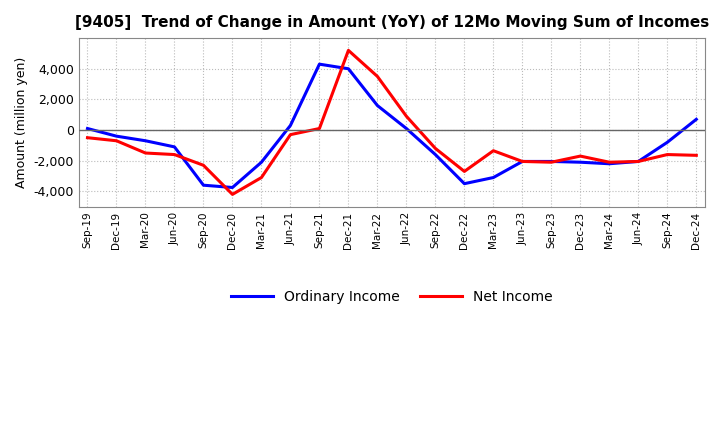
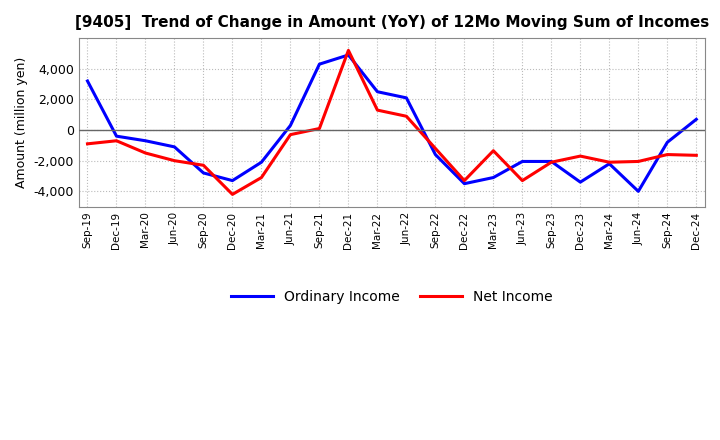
Ordinary Income/Sep-19: 100 -> 3,200
Net Income/Sep-19: -500 -> -900
Net Income/Jun-20: -1,600 -> -2,000
Ordinary Income/Sep-20: -3,600 -> -2,800
Ordinary Income/Dec-20: -3,800 -> -3,300
Ordinary Income/Dec-21: 4,000 -> 4,900
Ordinary Income/Mar-22: 1,600 -> 2,500
Net Income/Mar-22: 3,500 -> 1,300
Ordinary Income/Jun-22: 100 -> 2,100
Net Income/Dec-22: -2,700 -> -3,300
Net Income/Jun-23: -2,000 -> -3,300
Ordinary Income/Dec-23: -2,100 -> -3,400
Ordinary Income/Jun-24: -2,000 -> -4,000
